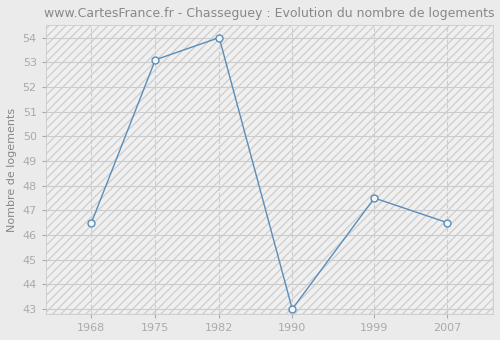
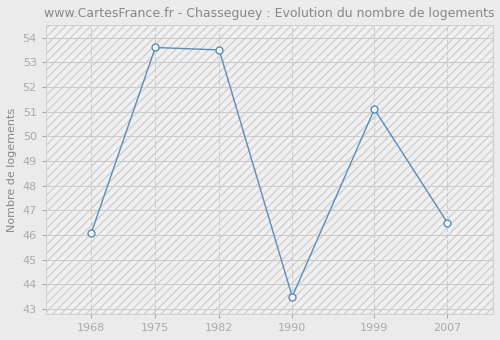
1968: 46.5 -> 46.1
1975: 53.1 -> 53.6
1982: 54.0 -> 53.5
1990: 43.0 -> 43.5
1999: 47.5 -> 51.1
